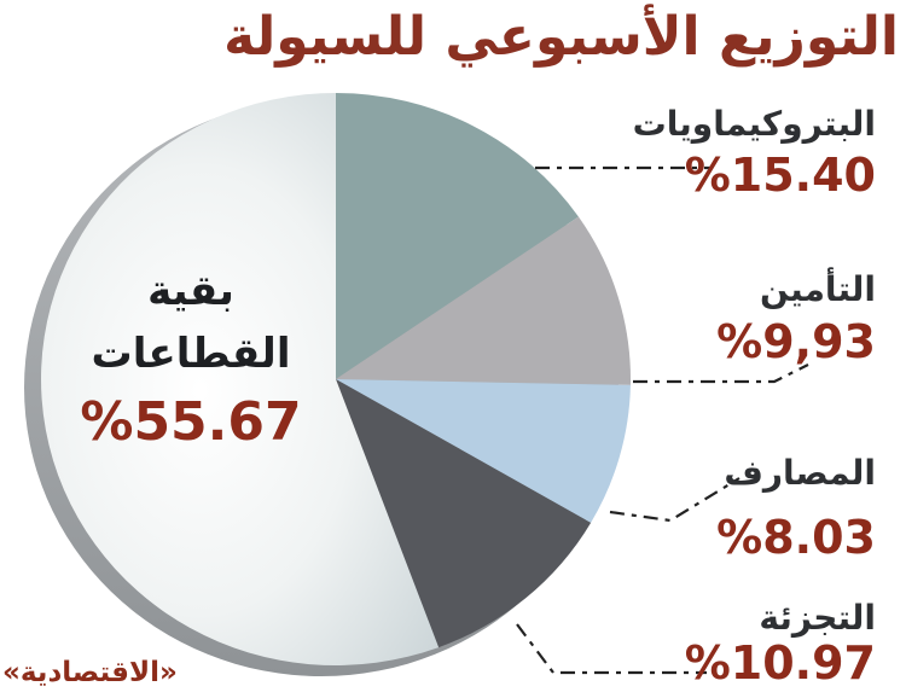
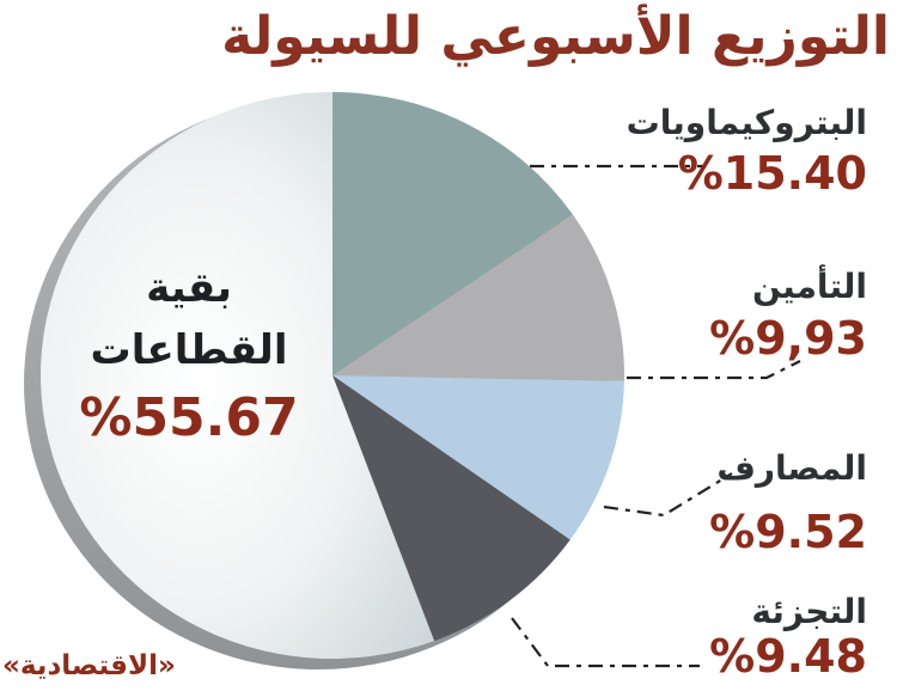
المصارف: 8.03 -> 9.52
التجزئة: 10.97 -> 9.48
